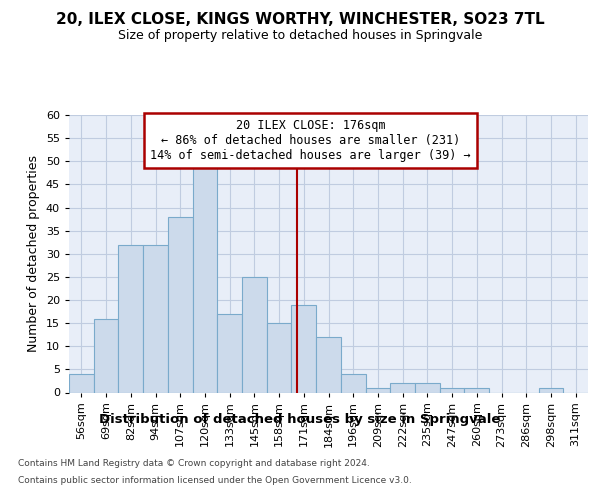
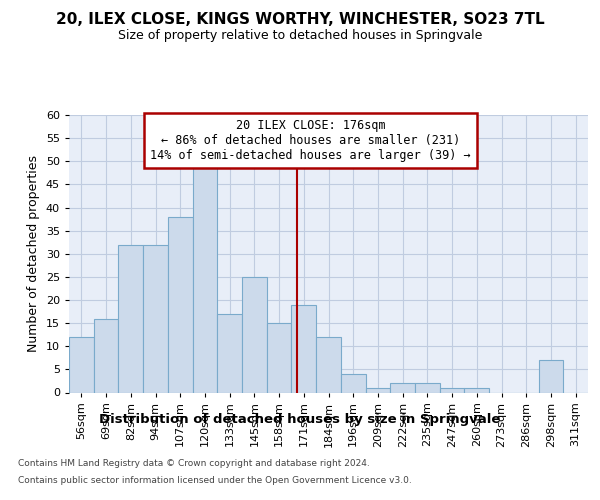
56sqm: 4 -> 12
298sqm: 1 -> 7
